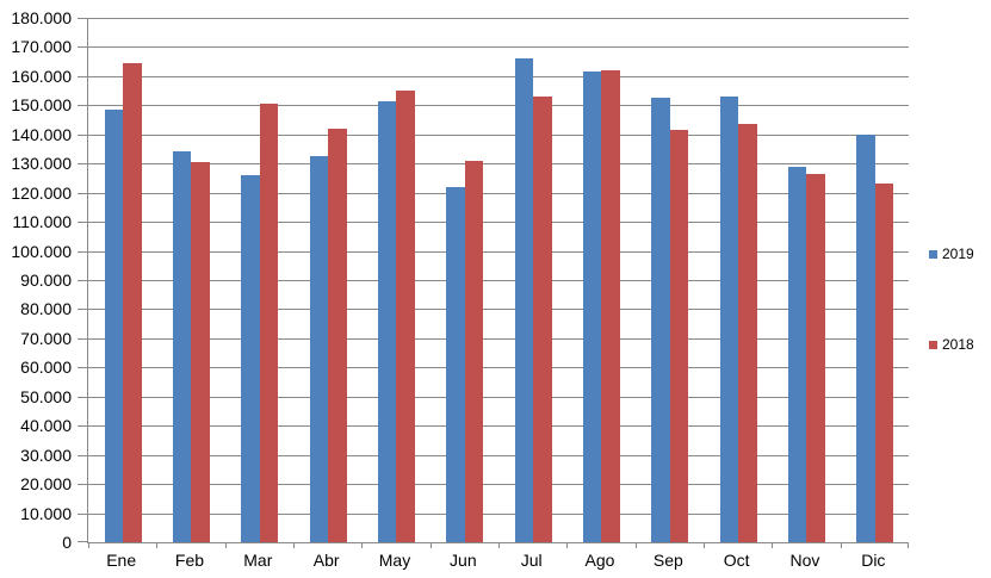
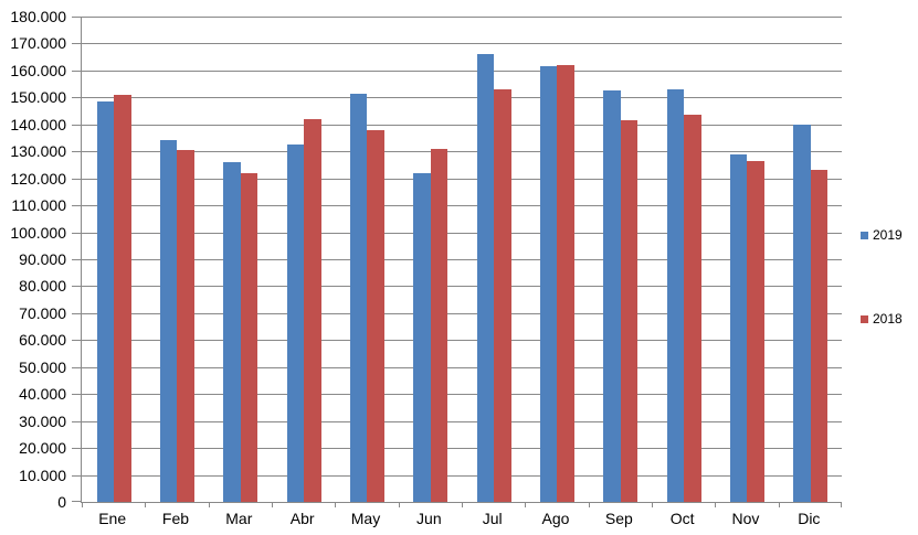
2018/Ene: 164000 -> 151000
2018/Mar: 150000 -> 122000
2018/May: 155000 -> 138000
